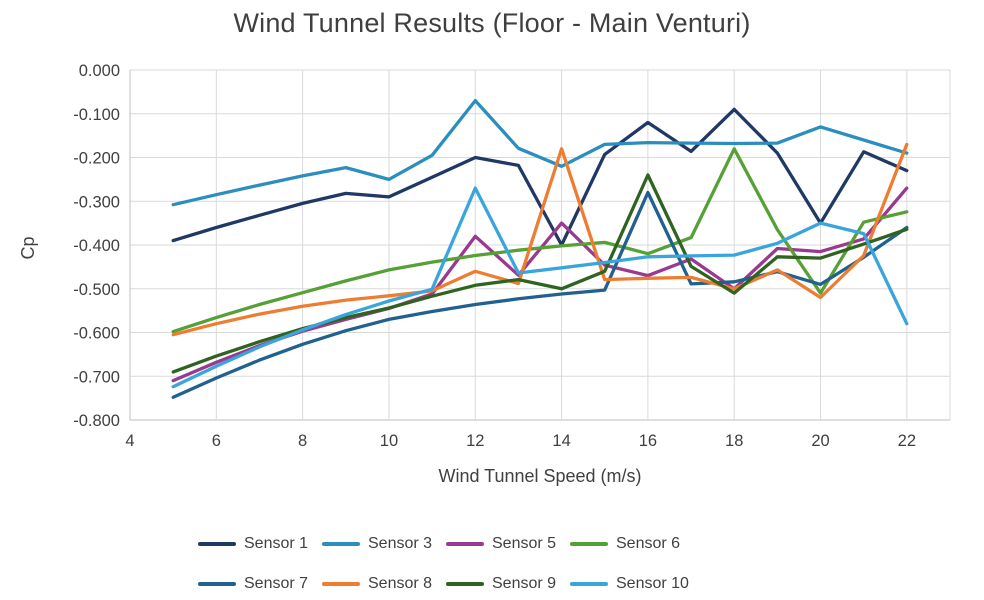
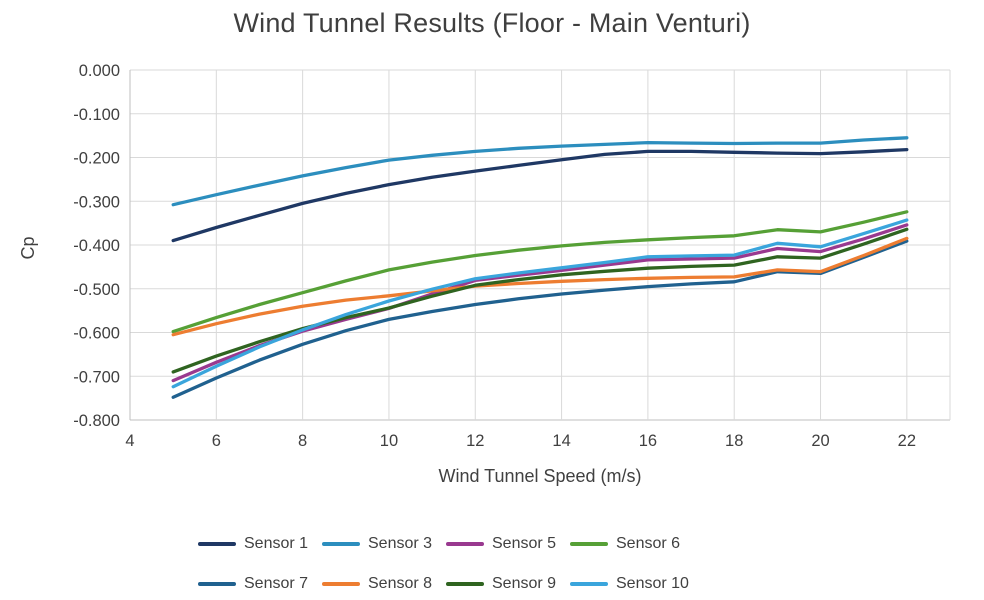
Sensor 1/10: -0.29 -> -0.26
Sensor 3/10: -0.25 -> -0.21
Sensor 1/12: -0.20 -> -0.23
Sensor 3/12: -0.07 -> -0.19
Sensor 5/12: -0.38 -> -0.48
Sensor 8/12: -0.46 -> -0.49
Sensor 10/12: -0.27 -> -0.48
Sensor 1/14: -0.40 -> -0.20
Sensor 3/14: -0.22 -> -0.17
Sensor 5/14: -0.35 -> -0.46
Sensor 8/14: -0.18 -> -0.48
Sensor 9/14: -0.50 -> -0.47
Sensor 1/16: -0.12 -> -0.19
Sensor 5/16: -0.47 -> -0.43
Sensor 6/16: -0.42 -> -0.39
Sensor 7/16: -0.28 -> -0.49
Sensor 9/16: -0.24 -> -0.45
Sensor 1/18: -0.09 -> -0.19
Sensor 5/18: -0.50 -> -0.43
Sensor 6/18: -0.18 -> -0.38
Sensor 8/18: -0.50 -> -0.47
Sensor 9/18: -0.51 -> -0.45
Sensor 1/20: -0.35 -> -0.19
Sensor 3/20: -0.13 -> -0.17
Sensor 6/20: -0.51 -> -0.37
Sensor 7/20: -0.49 -> -0.47
Sensor 8/20: -0.52 -> -0.46
Sensor 10/20: -0.35 -> -0.40
Sensor 1/22: -0.23 -> -0.18
Sensor 3/22: -0.19 -> -0.15
Sensor 5/22: -0.27 -> -0.35
Sensor 7/22: -0.36 -> -0.39
Sensor 8/22: -0.17 -> -0.39
Sensor 10/22: -0.58 -> -0.34
